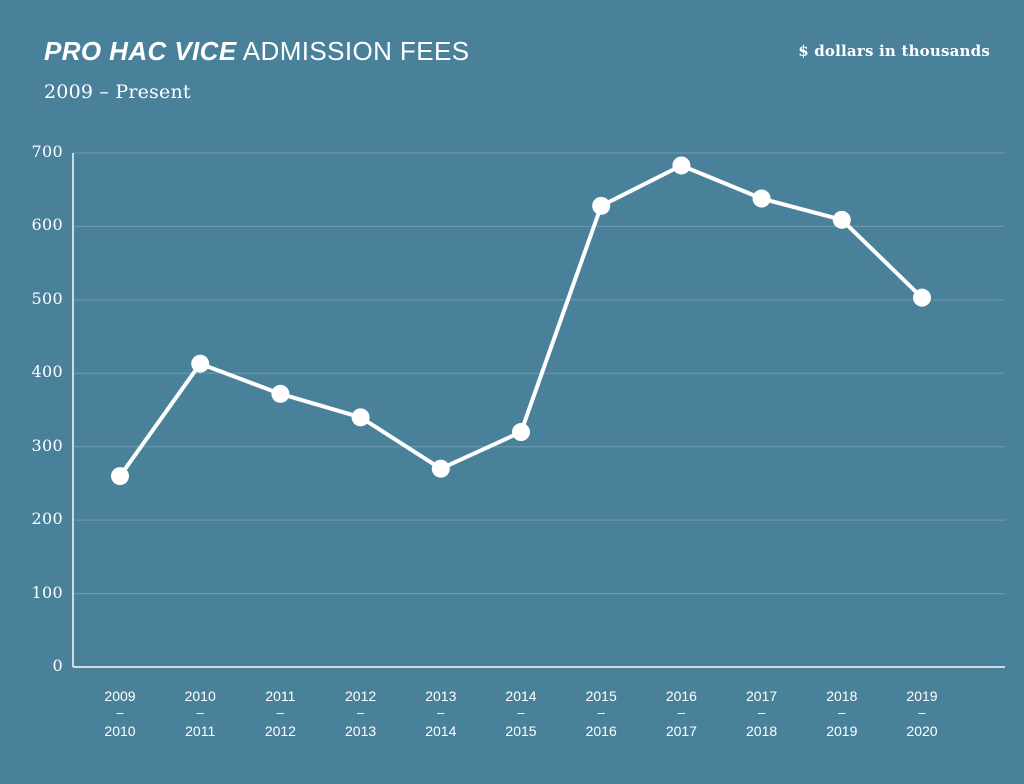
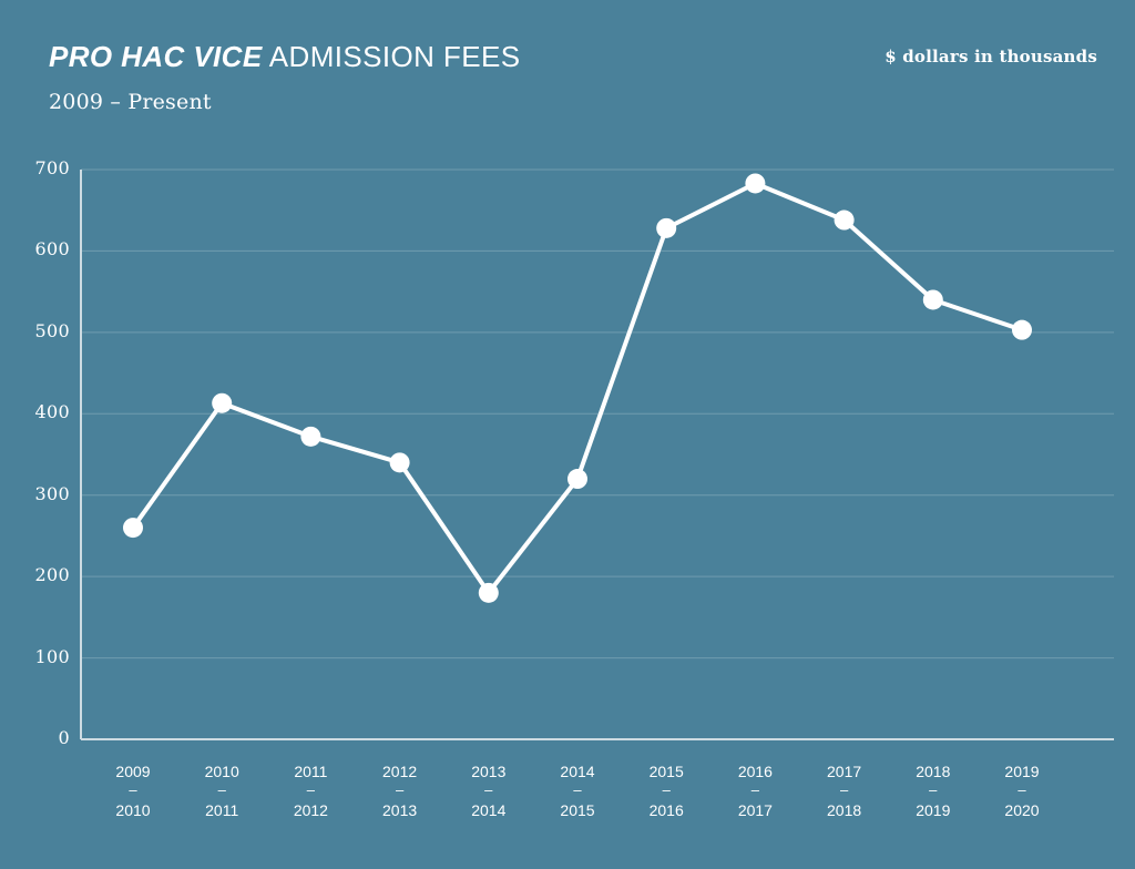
2013–2014: 270 -> 180
2018–2019: 610 -> 540
